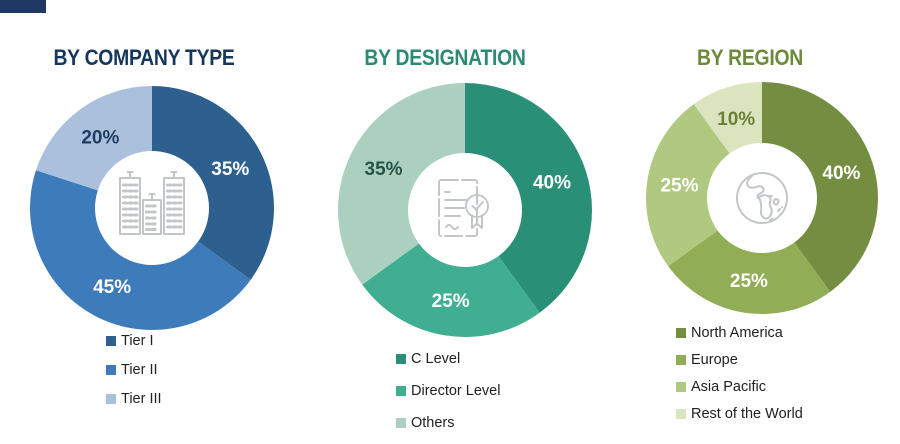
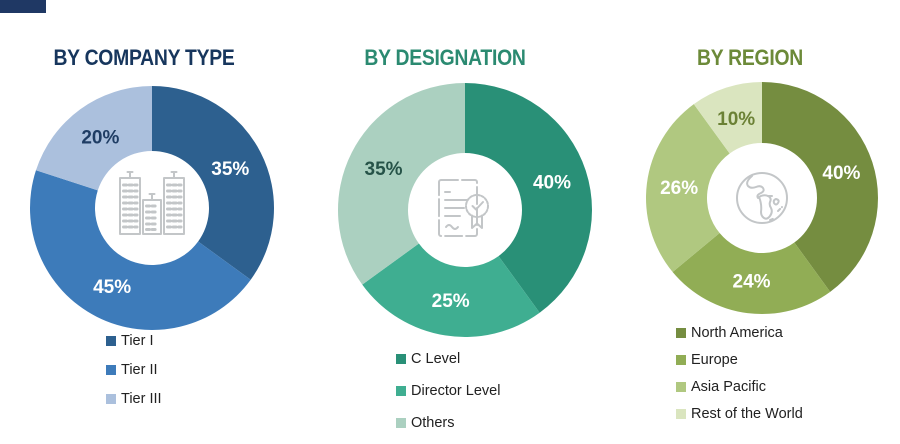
BY REGION/Europe: 25% -> 24%
BY REGION/Asia Pacific: 25% -> 26%
